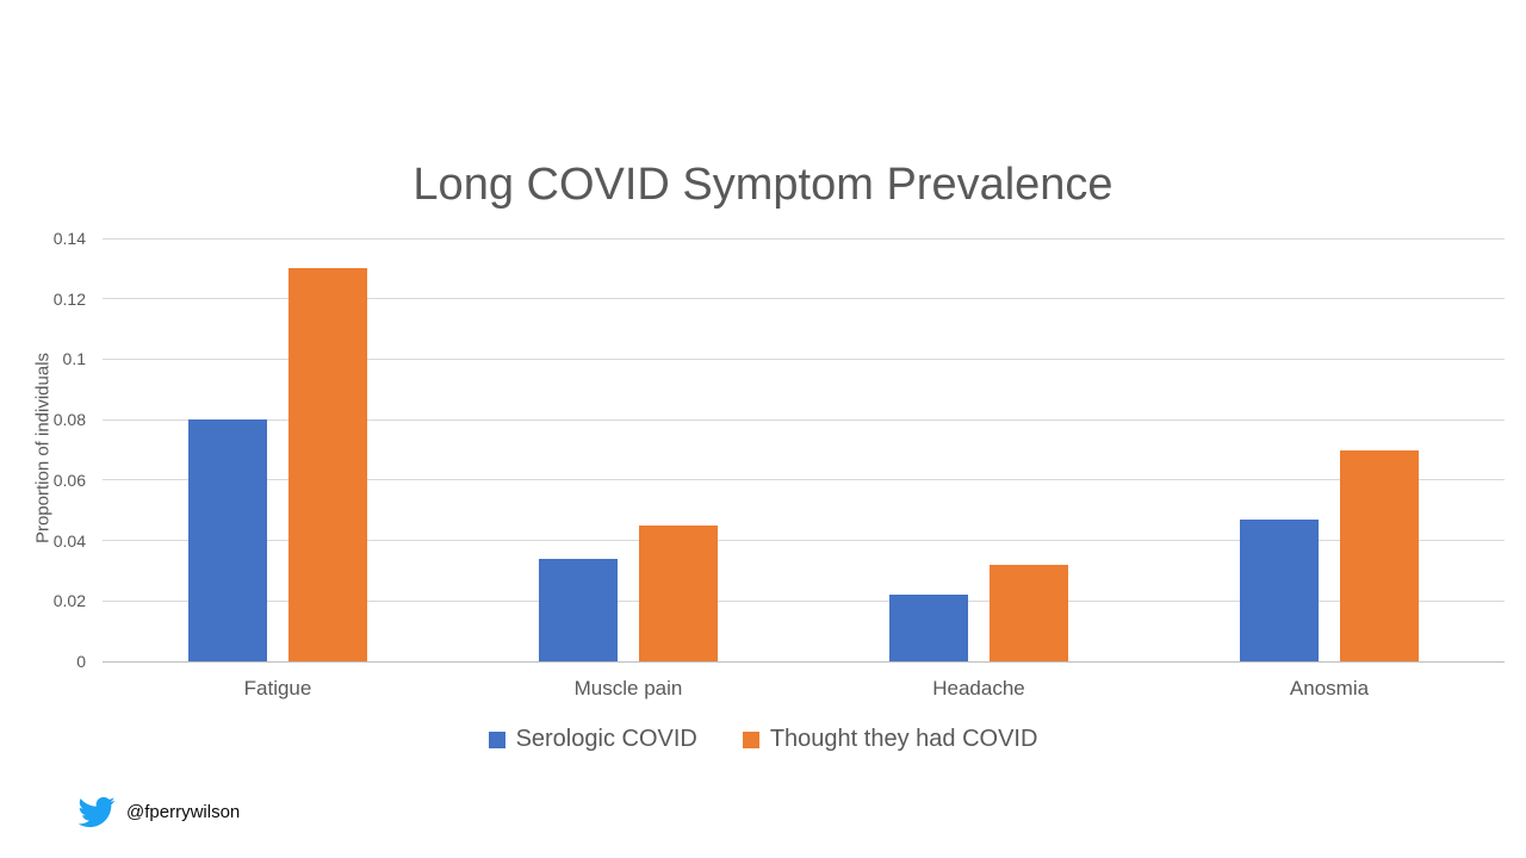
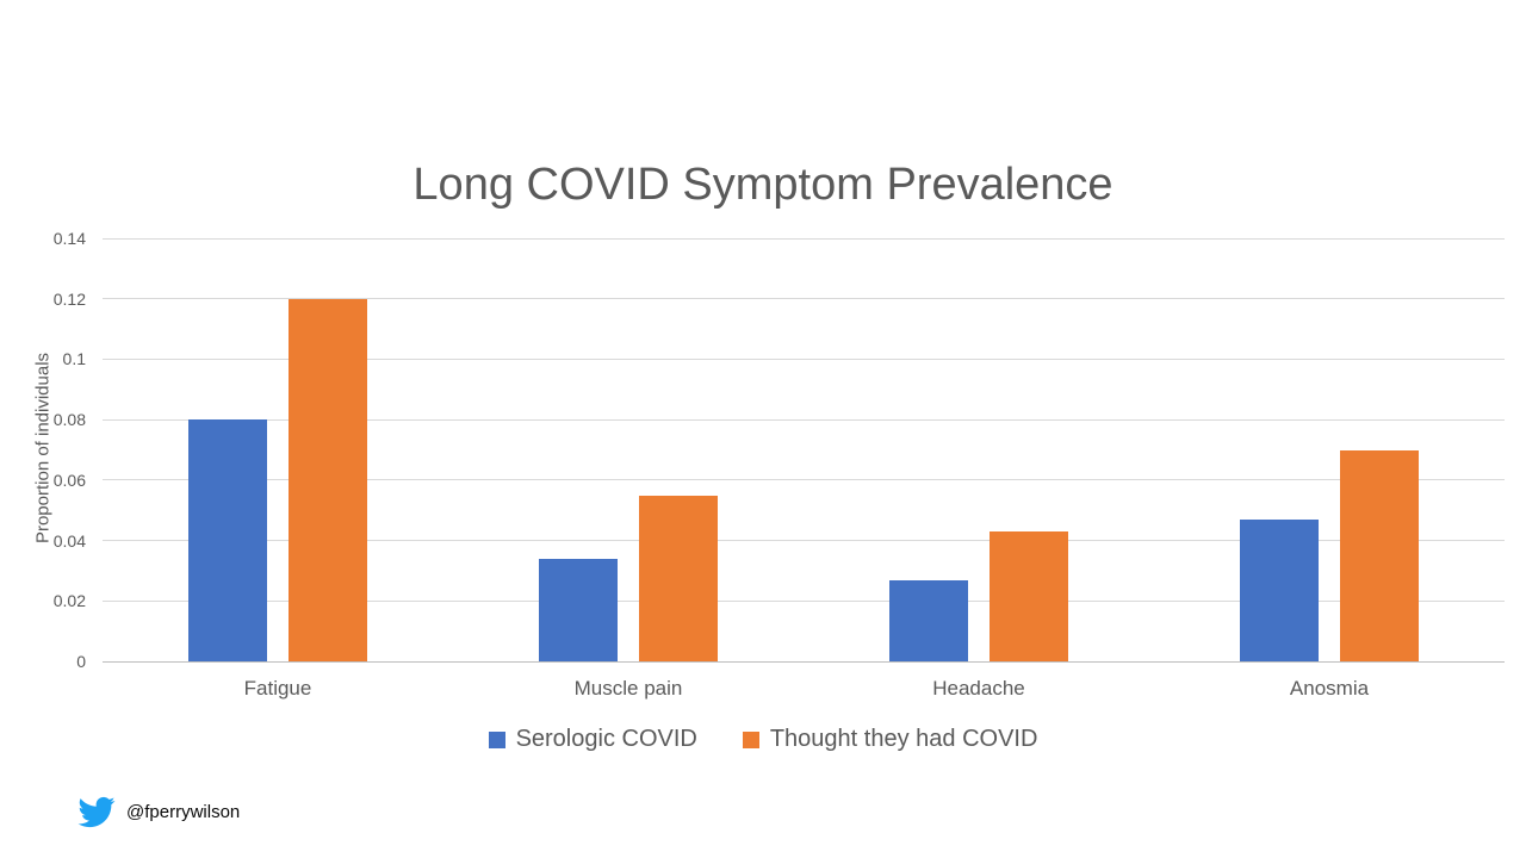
Thought they had COVID/Fatigue: 0.130 -> 0.120
Thought they had COVID/Muscle pain: 0.045 -> 0.055
Serologic COVID/Headache: 0.022 -> 0.027
Thought they had COVID/Headache: 0.032 -> 0.043
